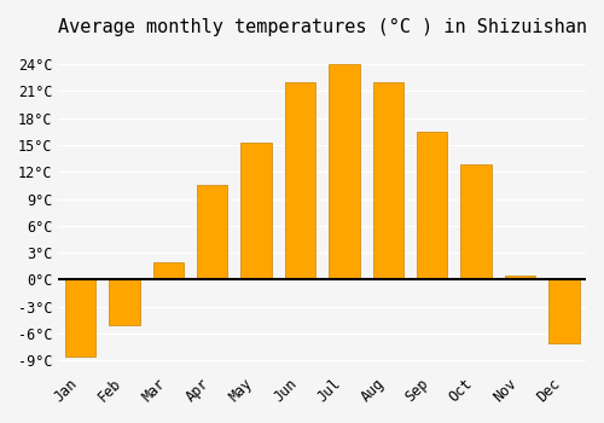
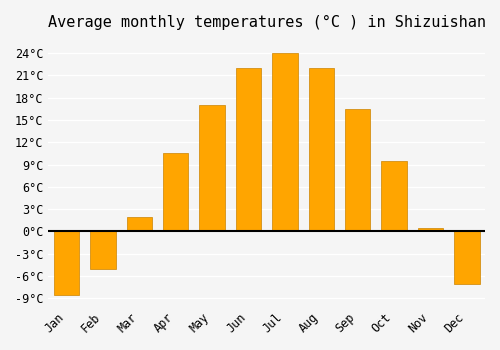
May: 15.2°C -> 17.0°C
Oct: 12.8°C -> 9.5°C
